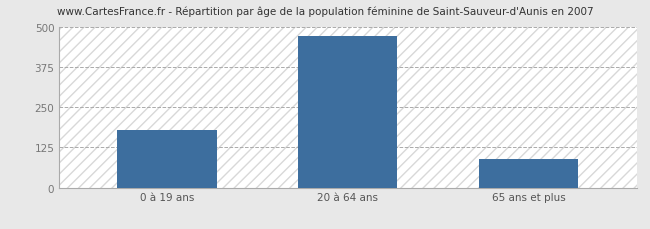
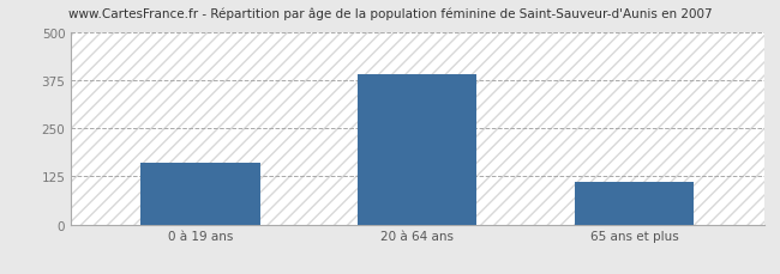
0 à 19 ans: 180 -> 160
20 à 64 ans: 470 -> 390
65 ans et plus: 90 -> 110
